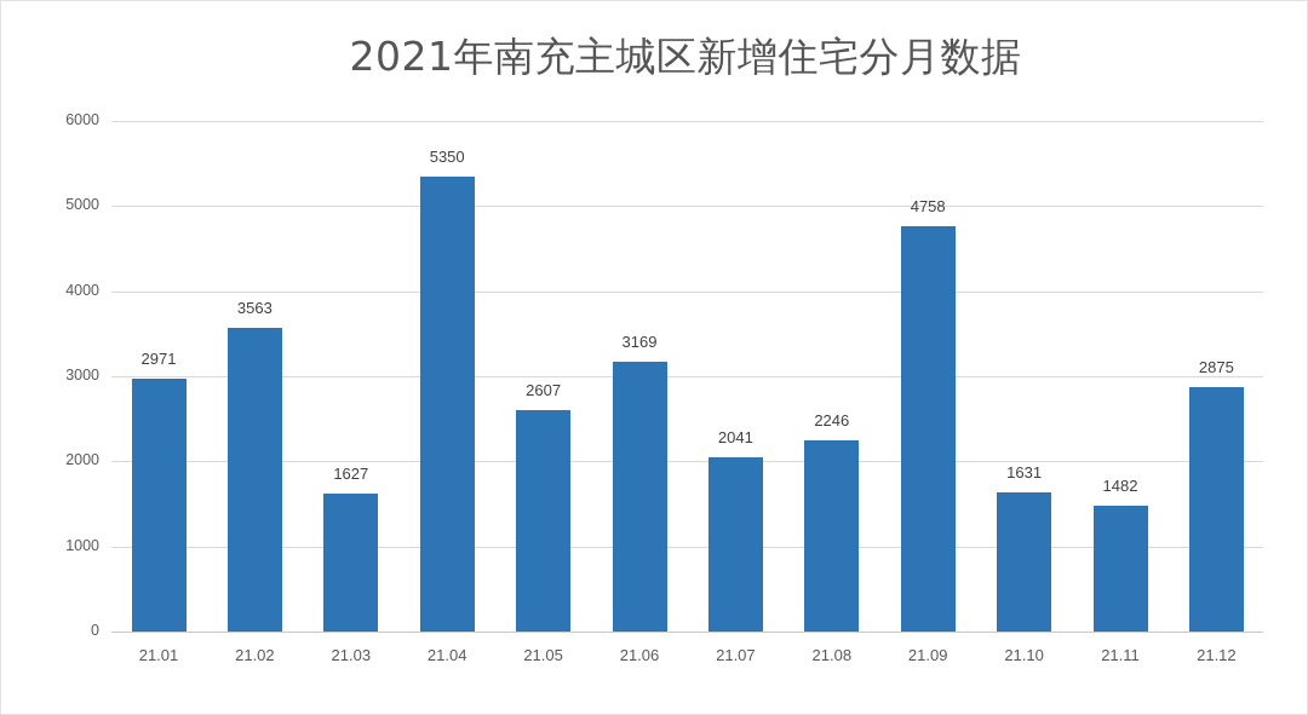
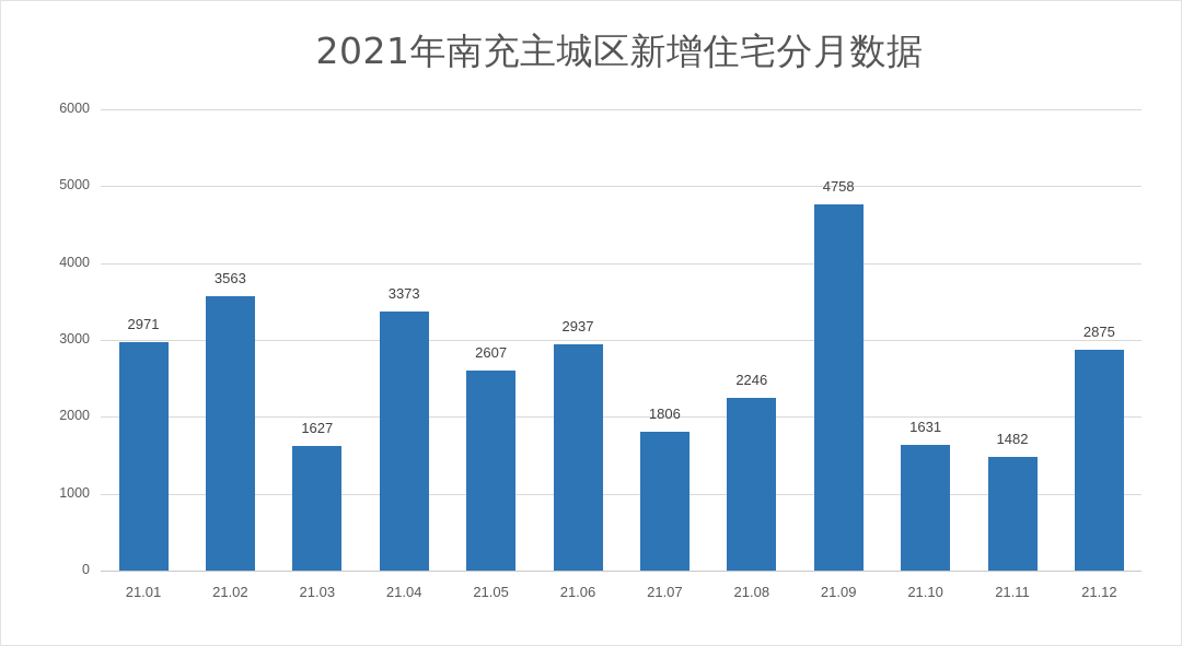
21.04: 5350 -> 3373
21.06: 3169 -> 2937
21.07: 2041 -> 1806
